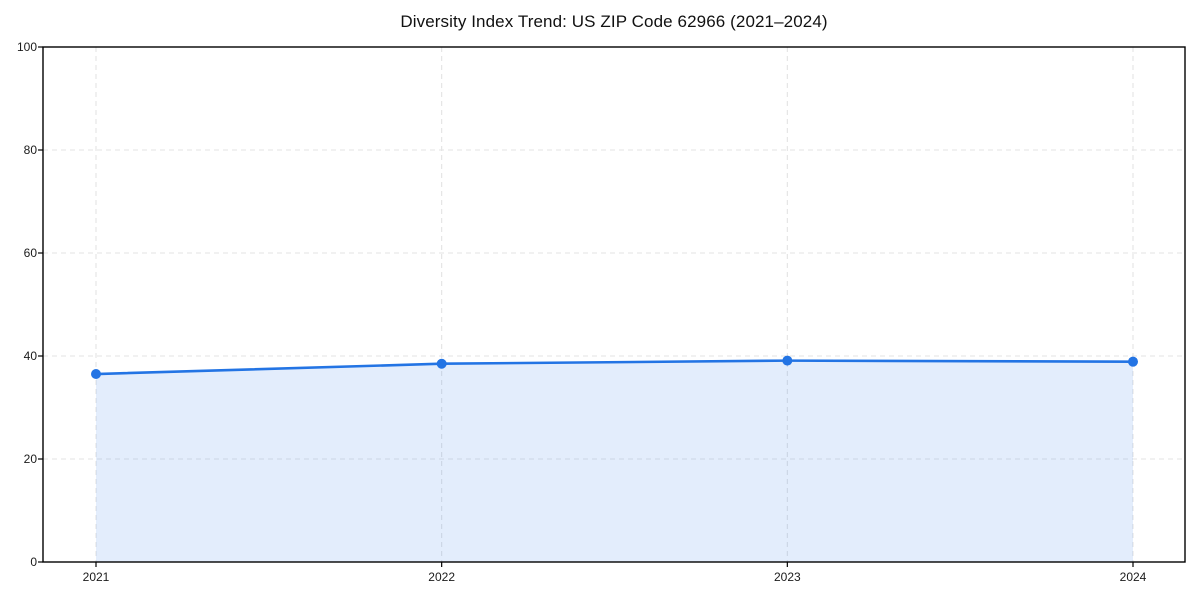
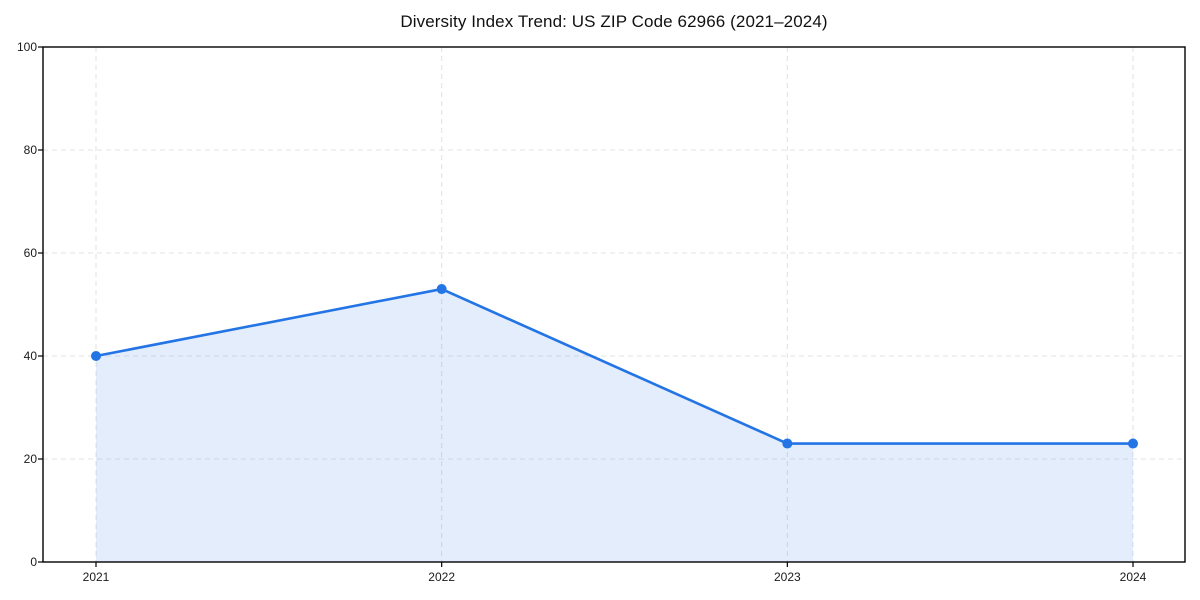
2021: 36 -> 40
2022: 38 -> 53
2023: 39 -> 23
2024: 39 -> 23
